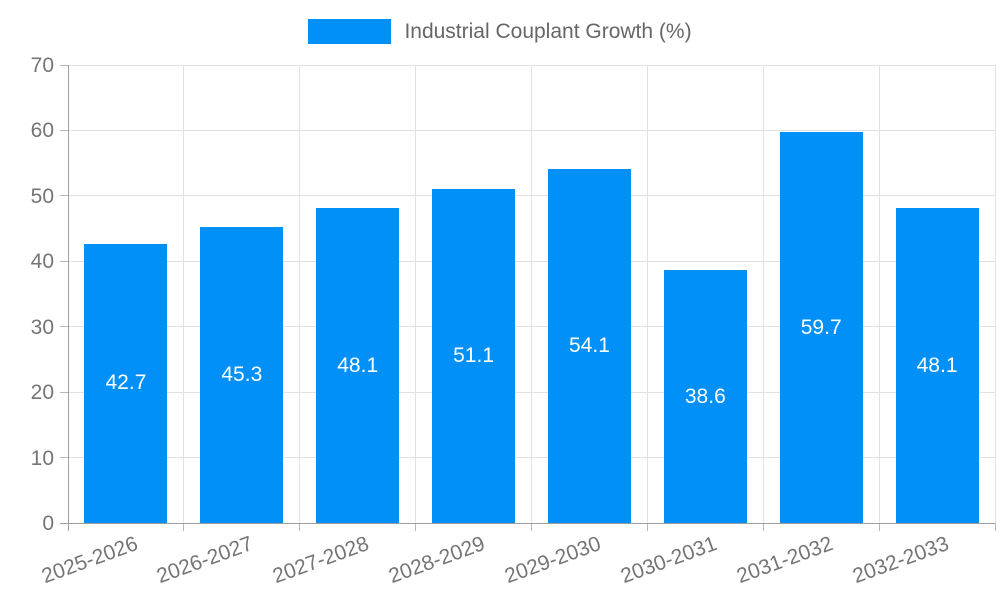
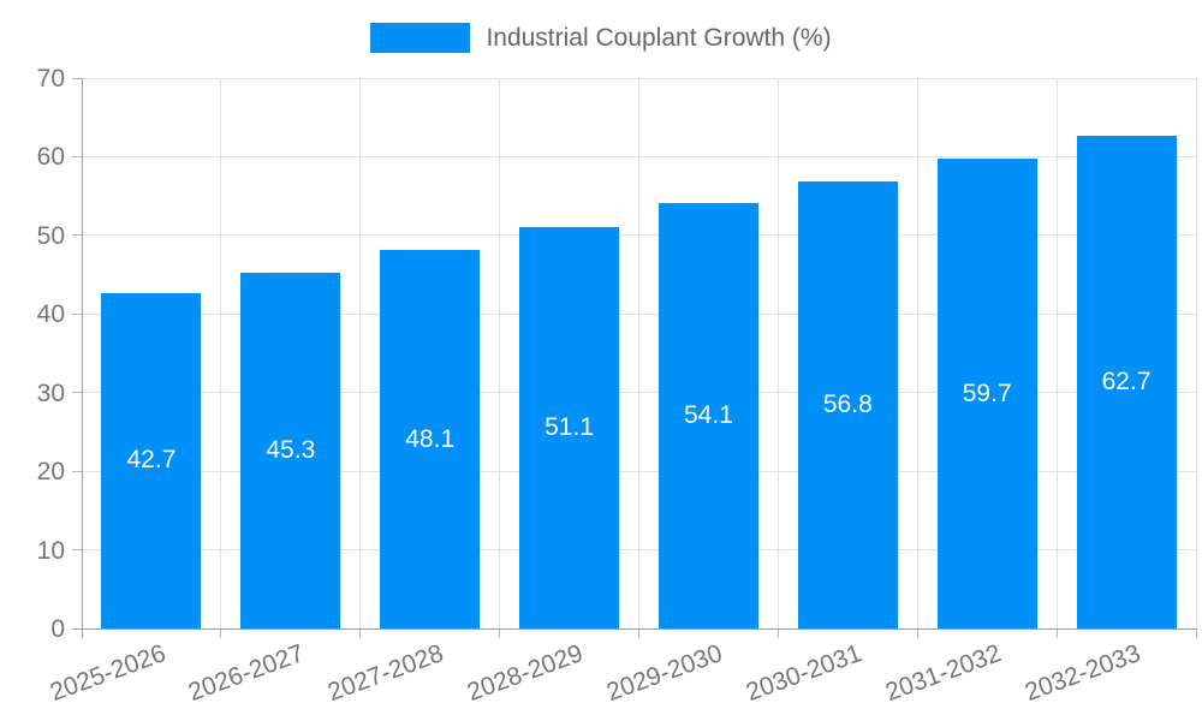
2030-2031: 38.6 -> 56.8
2032-2033: 48.1 -> 62.7
